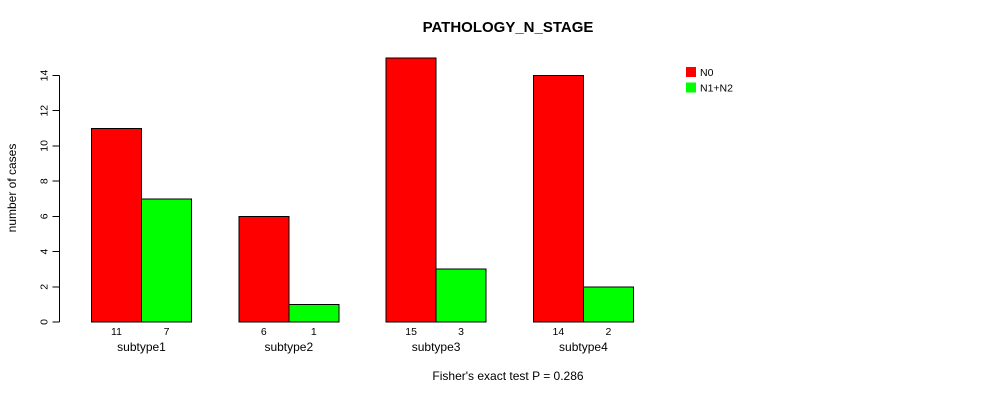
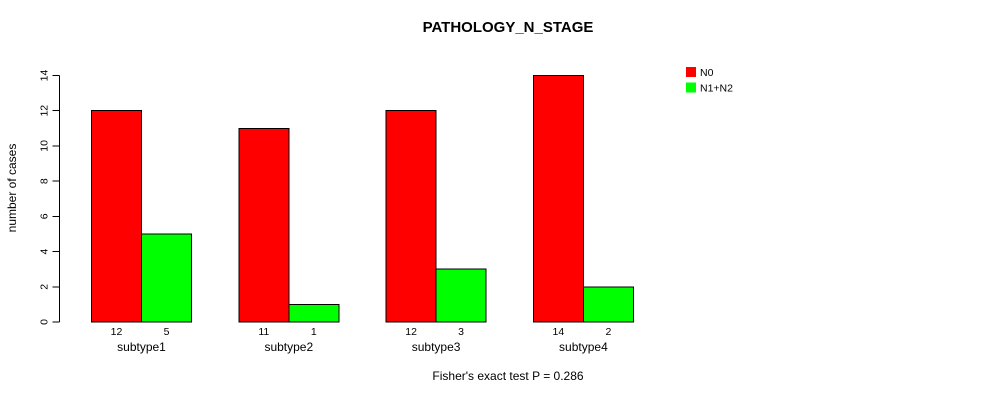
N0/subtype1: 11 -> 12
N1+N2/subtype1: 7 -> 5
N0/subtype2: 6 -> 11
N0/subtype3: 15 -> 12
